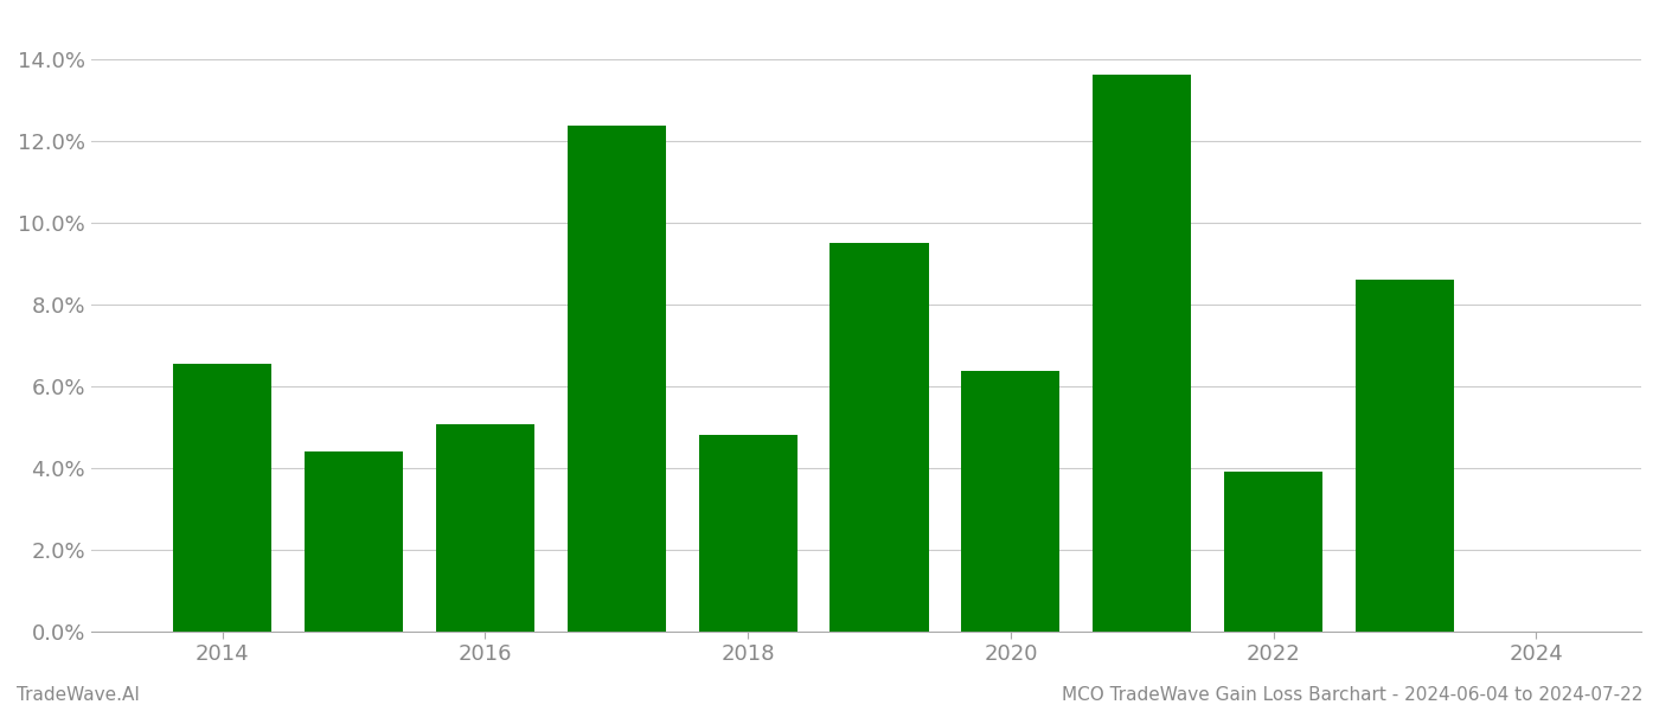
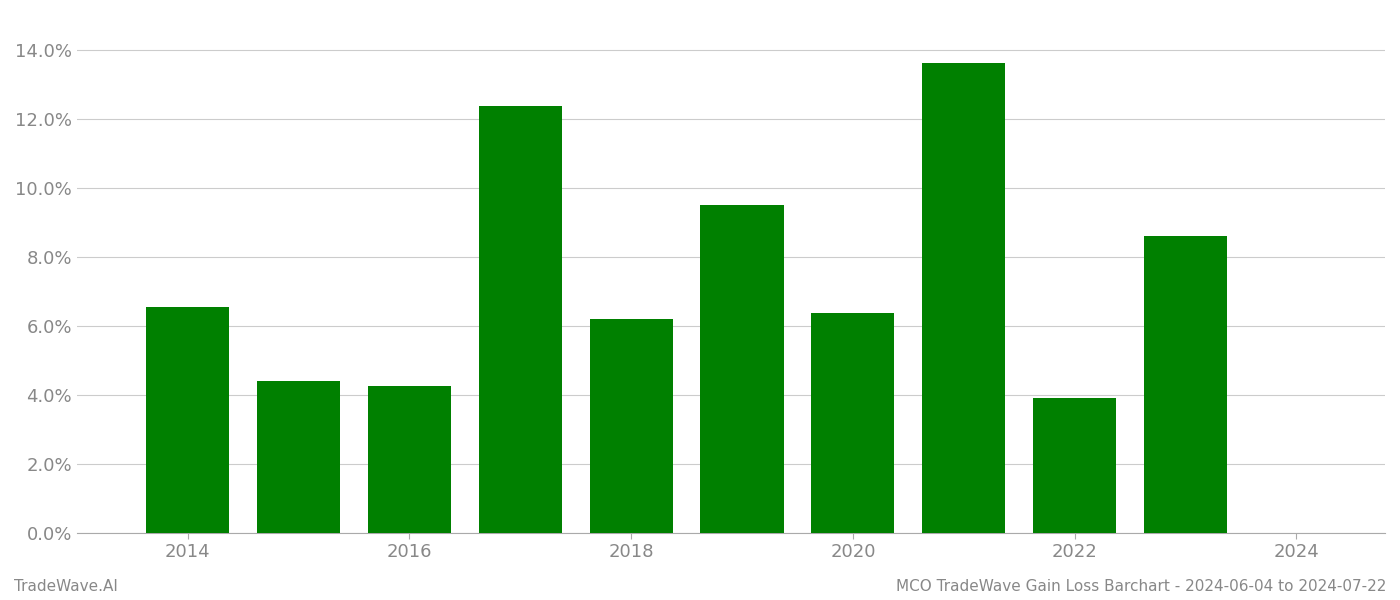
2016: 5.05% -> 4.25%
2018: 4.80% -> 6.20%
